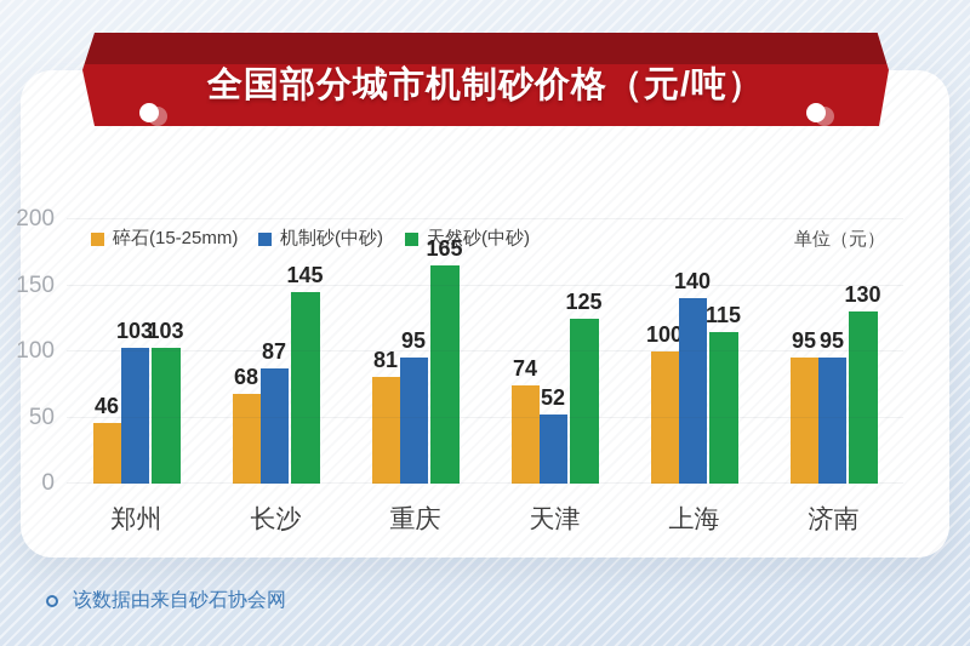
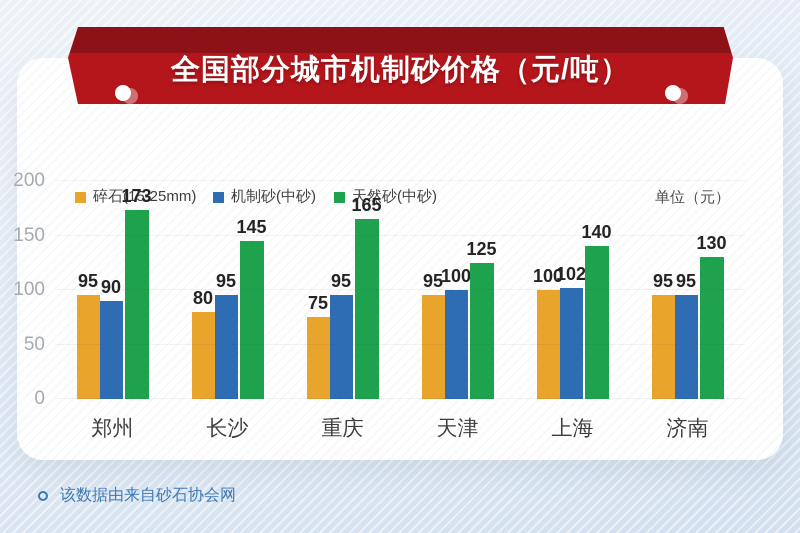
碎石(15-25mm)/郑州: 46 -> 95
机制砂(中砂)/郑州: 103 -> 90
天然砂(中砂)/郑州: 103 -> 173
碎石(15-25mm)/长沙: 68 -> 80
机制砂(中砂)/长沙: 87 -> 95
碎石(15-25mm)/重庆: 81 -> 75
碎石(15-25mm)/天津: 74 -> 95
机制砂(中砂)/天津: 52 -> 100
机制砂(中砂)/上海: 140 -> 102
天然砂(中砂)/上海: 115 -> 140
